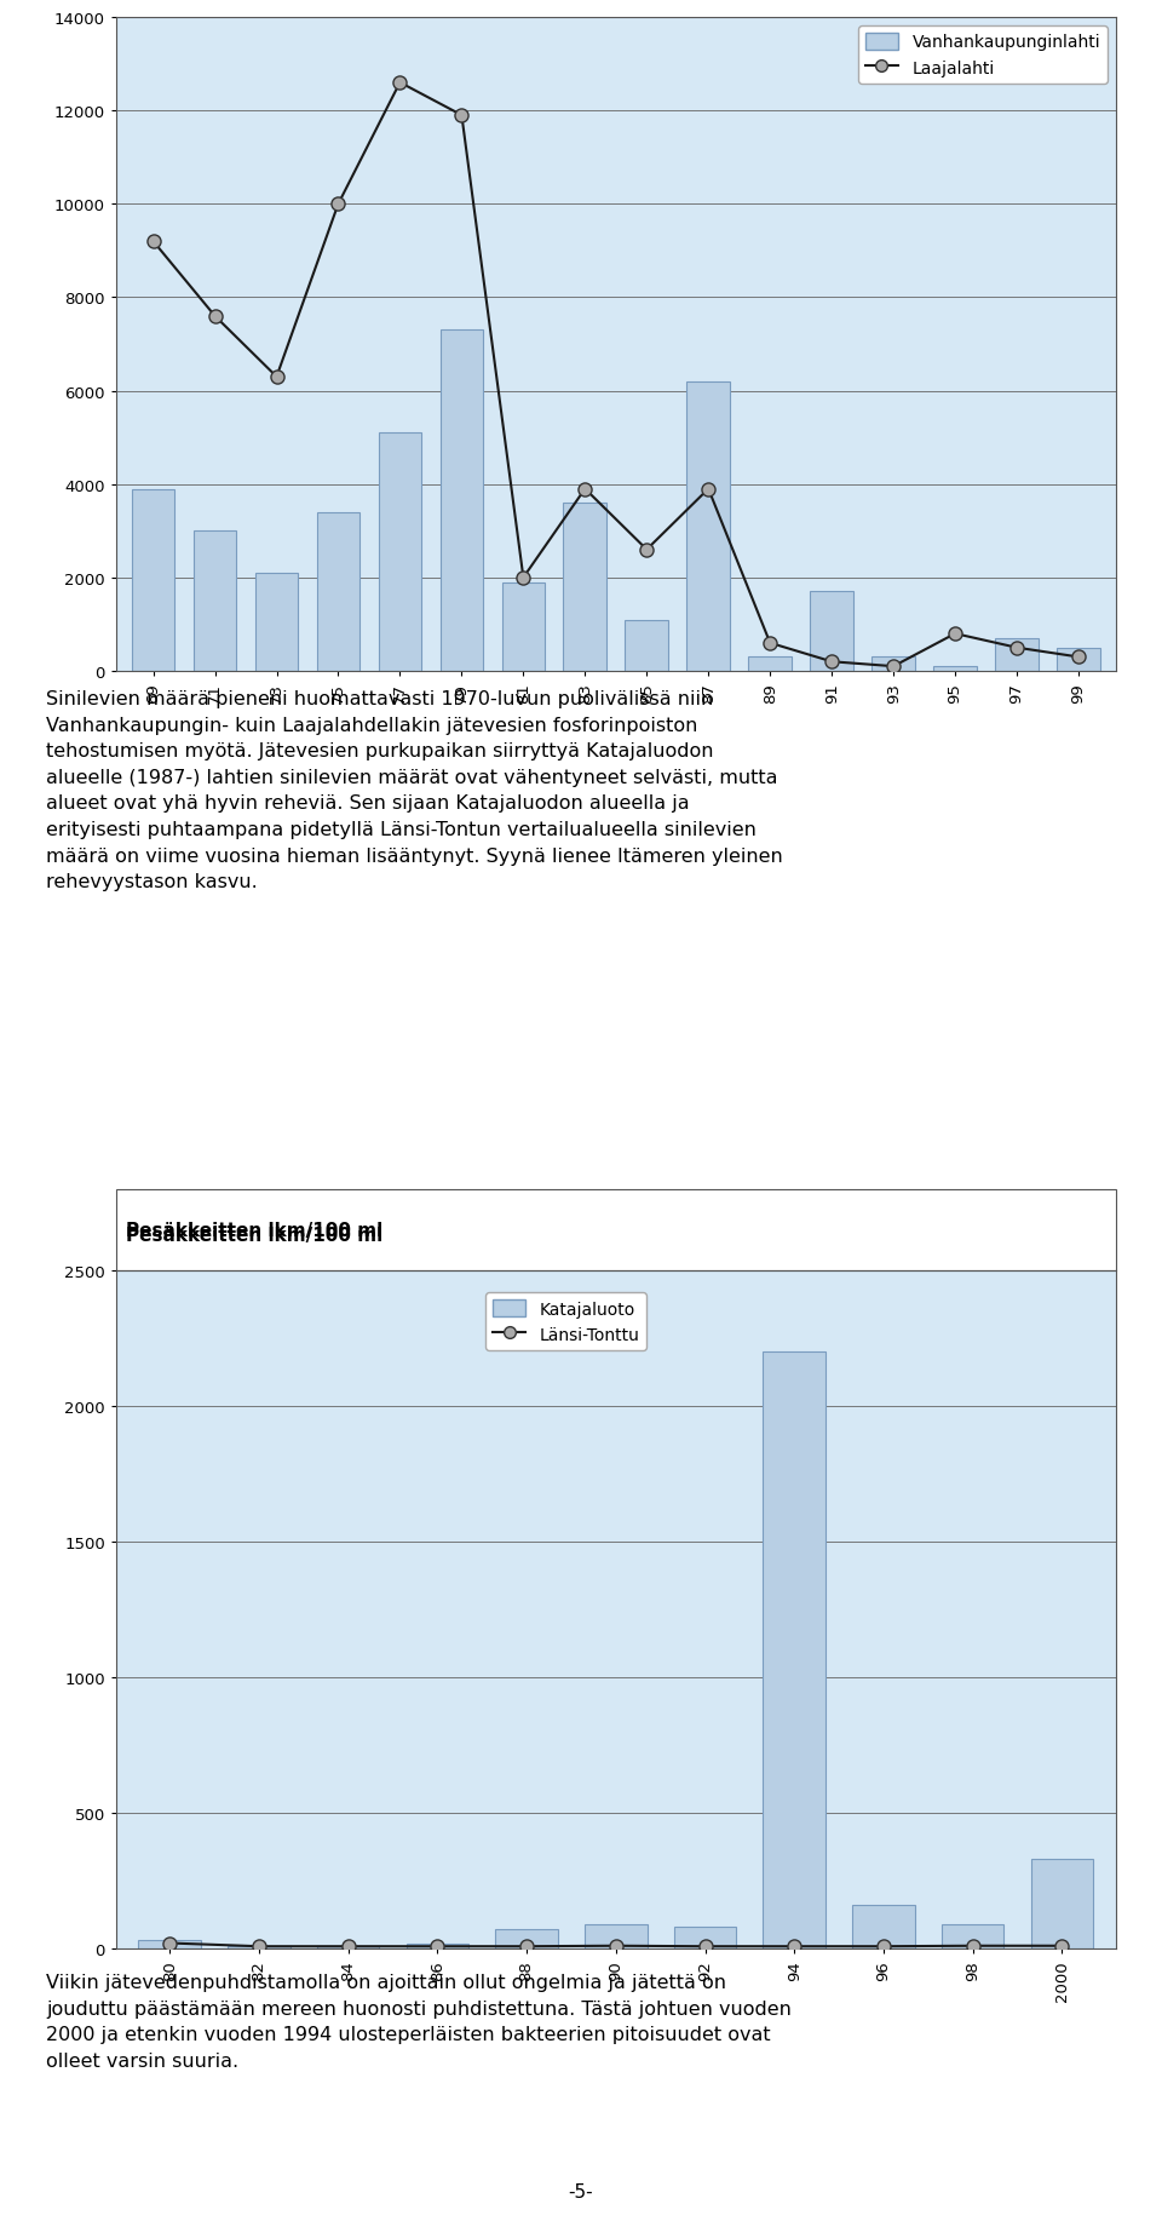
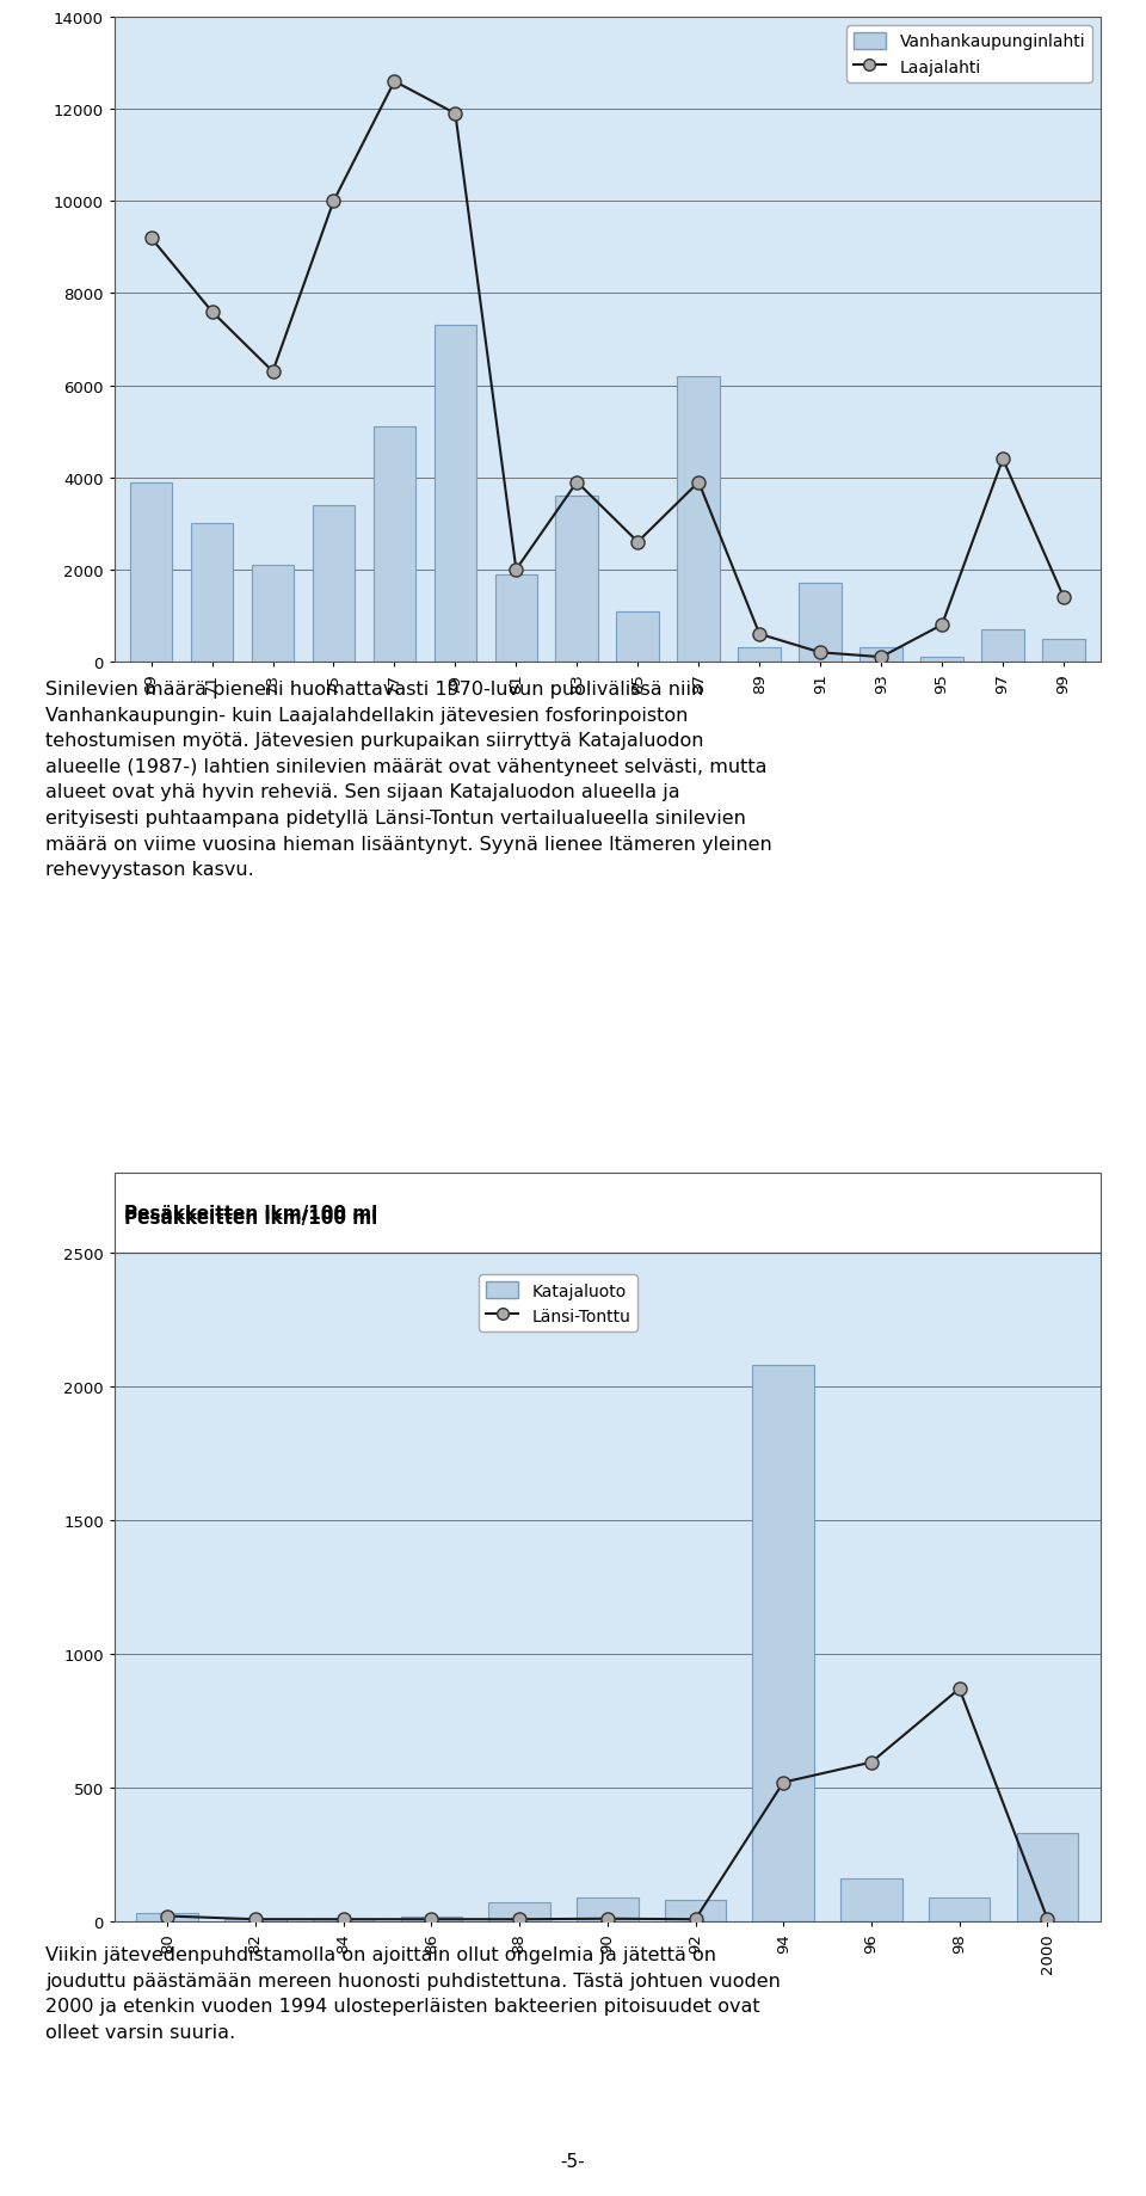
Laajalahti/97: 500 -> 4400
Laajalahti/99: 300 -> 1400
Katajaluoto/94: 2200 -> 2080
Länsi-Tonttu/94: 8 -> 520
Länsi-Tonttu/96: 8 -> 595
Länsi-Tonttu/98: 10 -> 870
